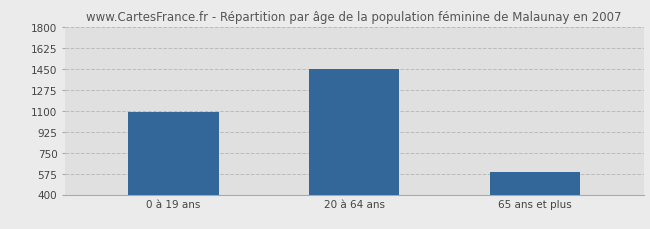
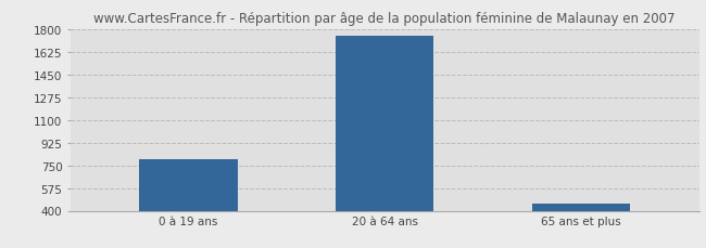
0 à 19 ans: 1090 -> 800
20 à 64 ans: 1450 -> 1750
65 ans et plus: 590 -> 460
